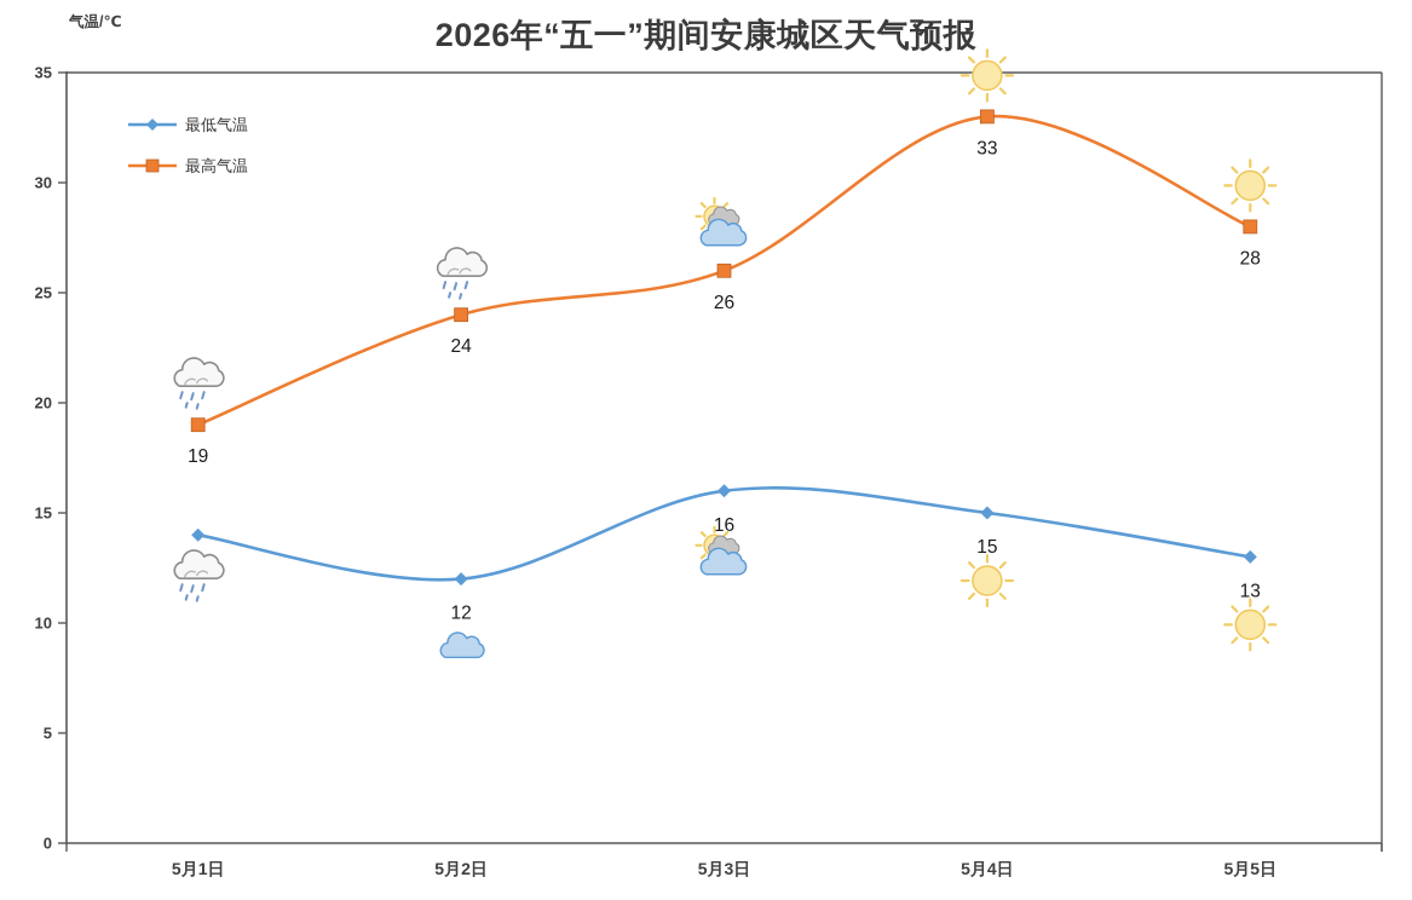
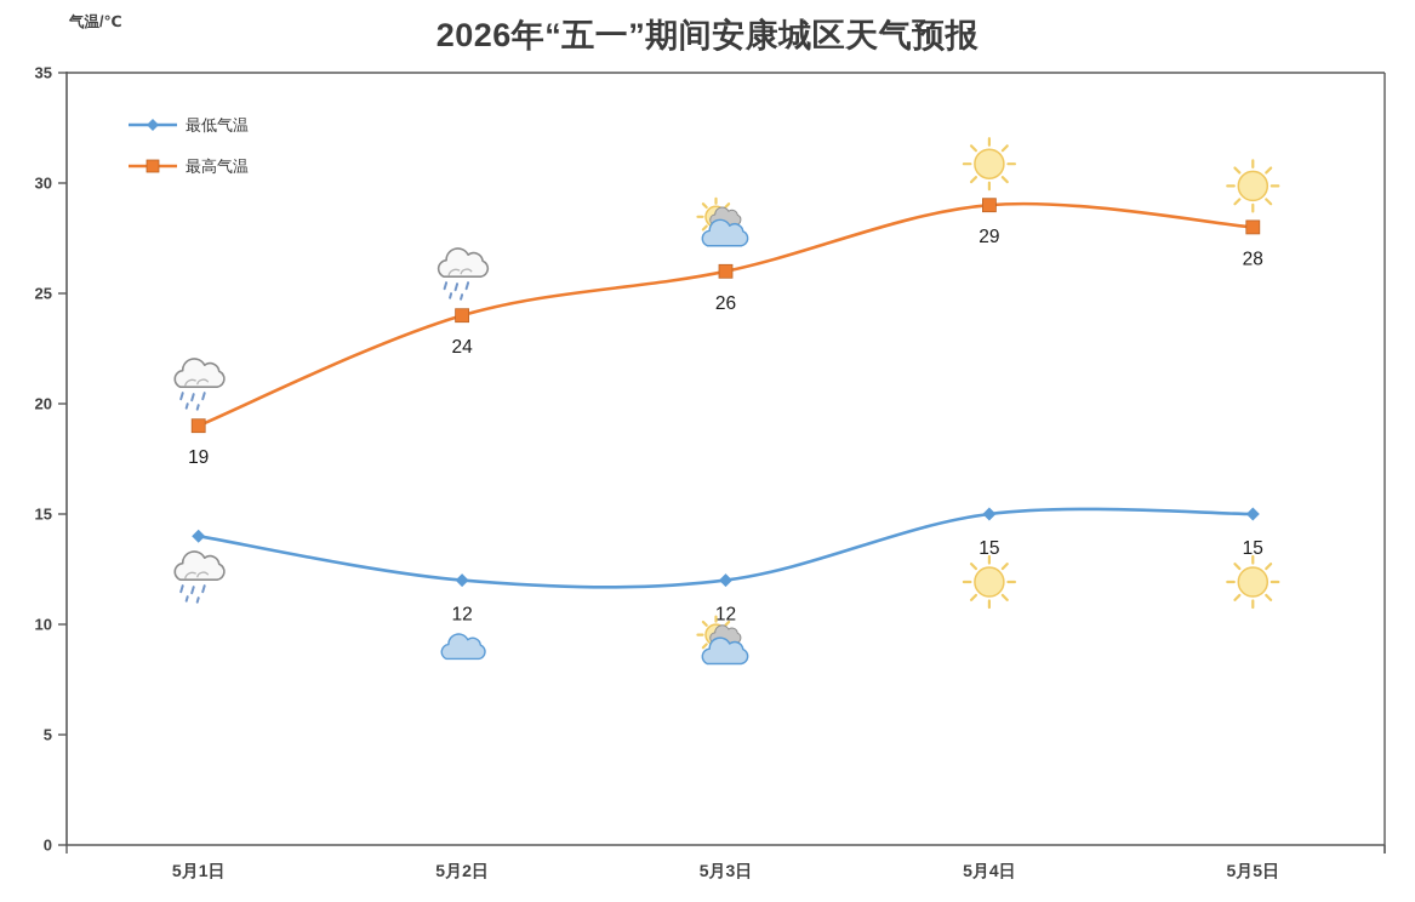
最低气温/5月3日: 16 -> 12
最高气温/5月4日: 33 -> 29
最低气温/5月5日: 13 -> 15
